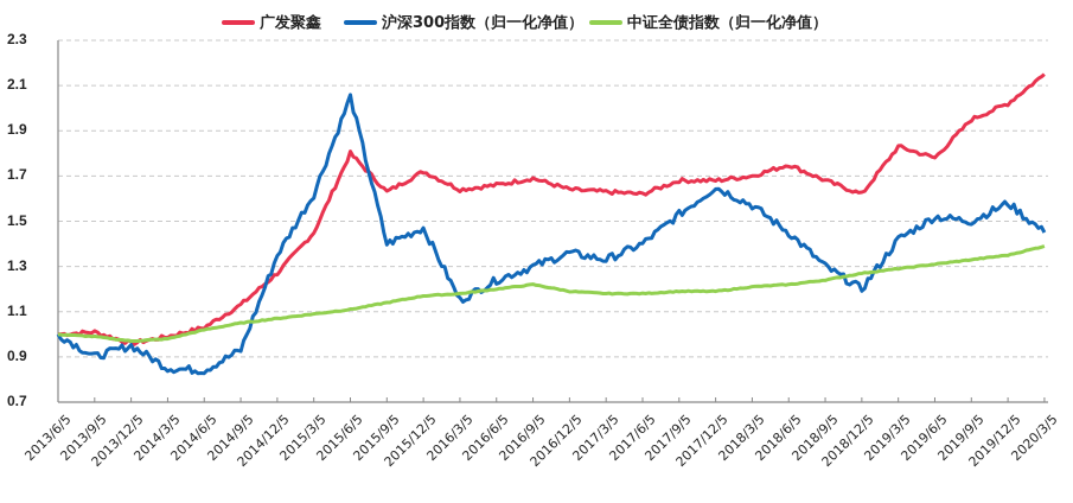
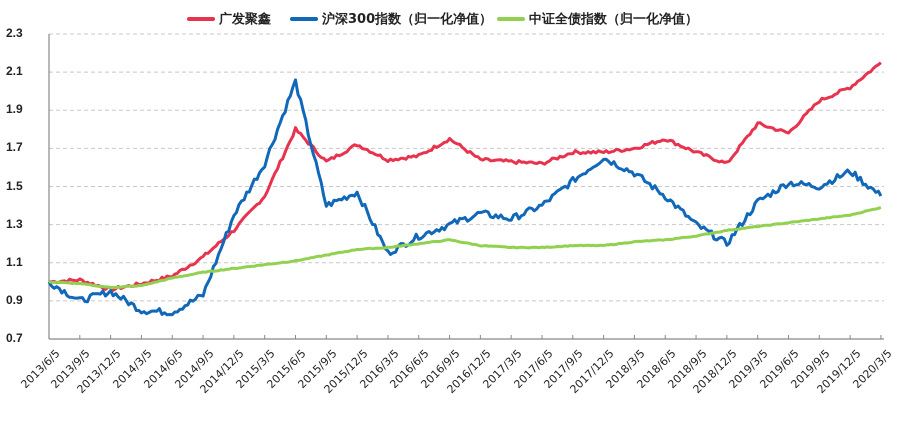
广发聚鑫/2016/9/5: 1.69 -> 1.75
